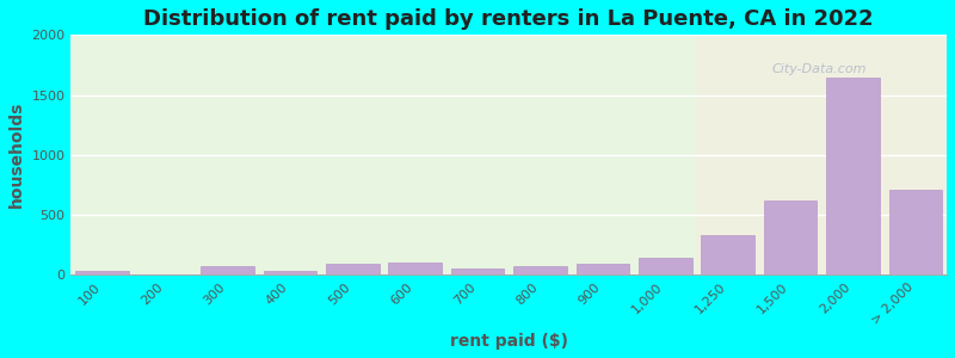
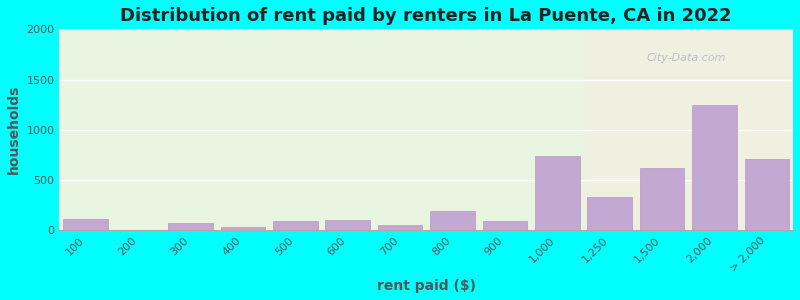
100: 30 -> 110
800: 70 -> 190
1,000: 140 -> 740
2,000: 1640 -> 1250
